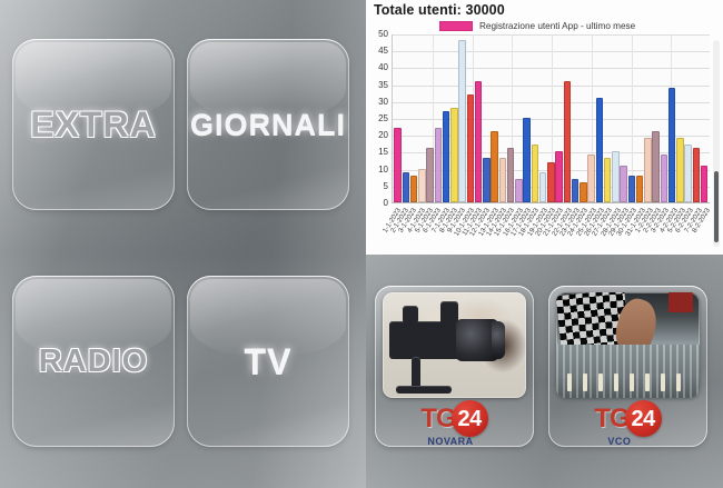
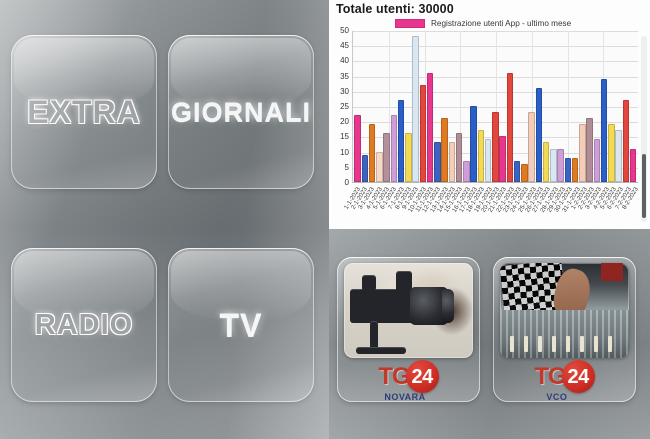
3-1-2023: 8 -> 19
8-1-2023: 28 -> 16
19-1-2023: 9 -> 14
20-1-2023: 12 -> 23
25-1-2023: 14 -> 23
28-1-2023: 15 -> 11
7-2-2023: 16 -> 27
